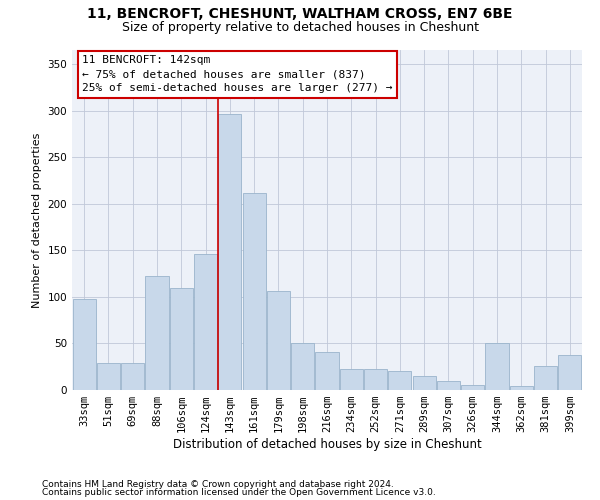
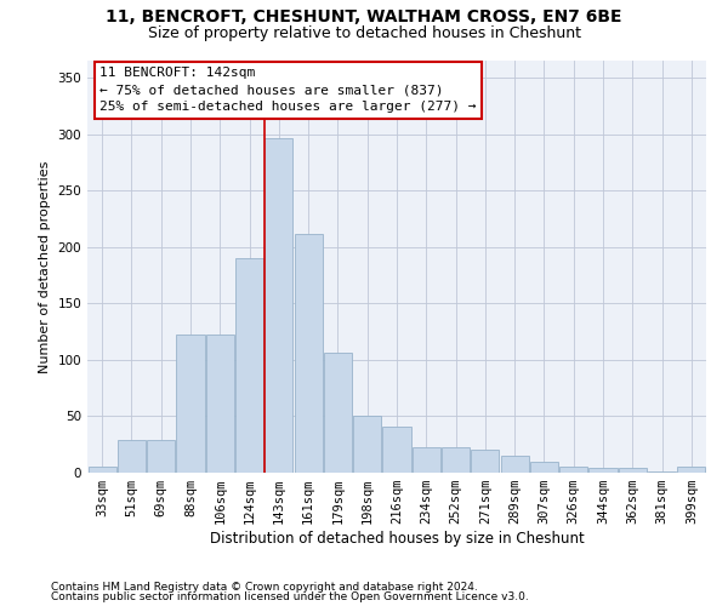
33sqm: 98 -> 5
106sqm: 110 -> 122
124sqm: 146 -> 190
344sqm: 50 -> 4
381sqm: 26 -> 1
399sqm: 38 -> 5
